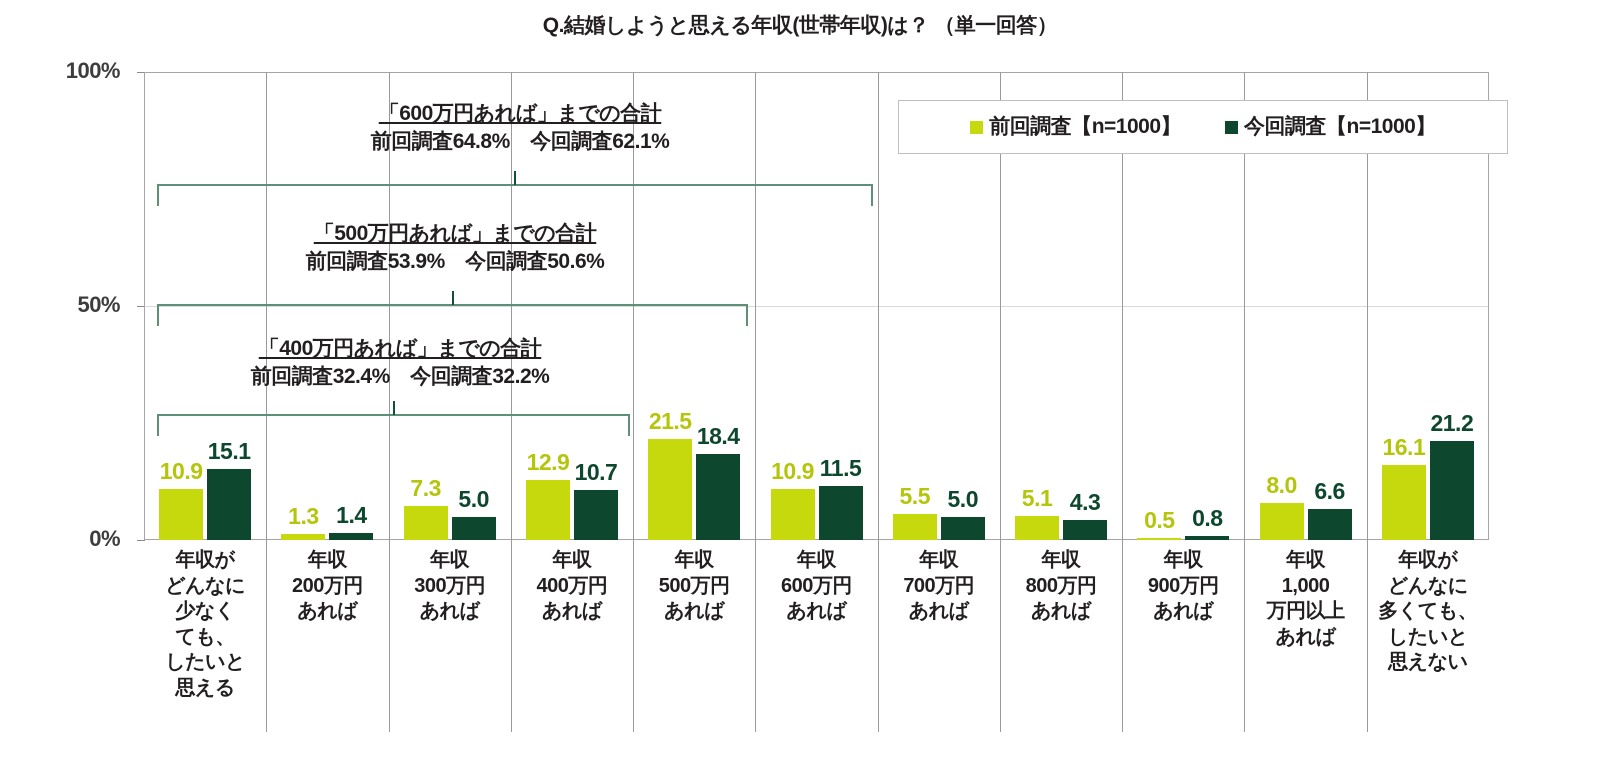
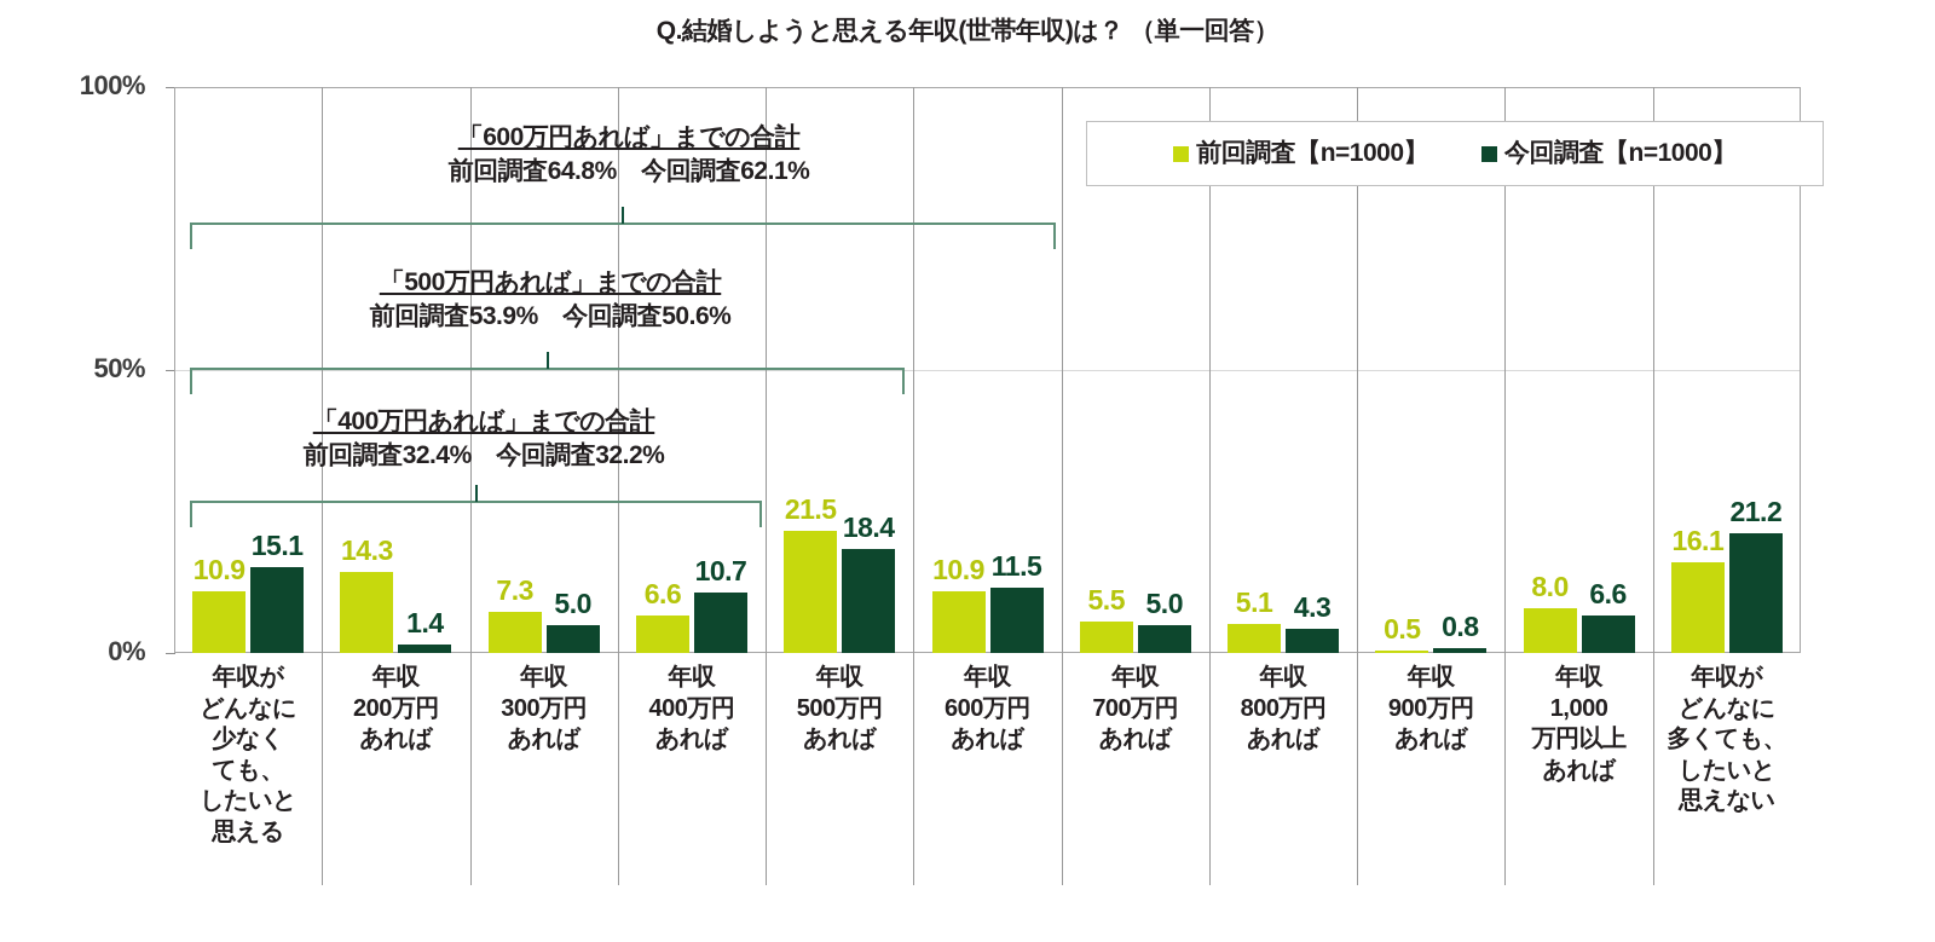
前回調査【n=1000】/年収 200万円 あれば: 1.3 -> 14.3
前回調査【n=1000】/年収 400万円 あれば: 12.9 -> 6.6
